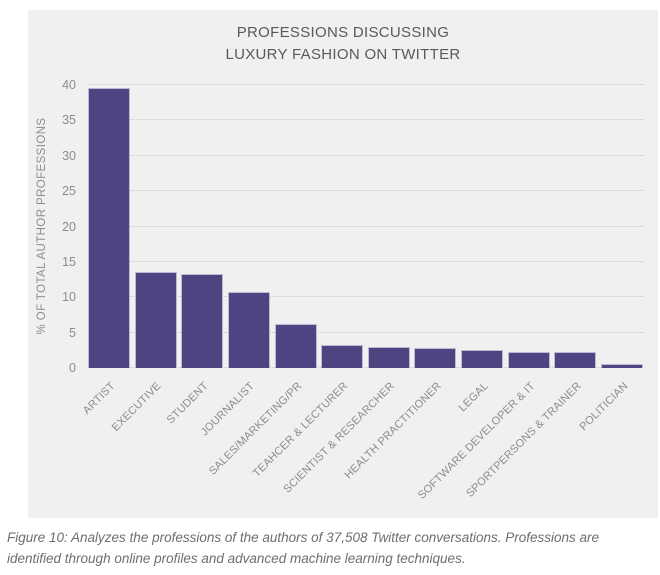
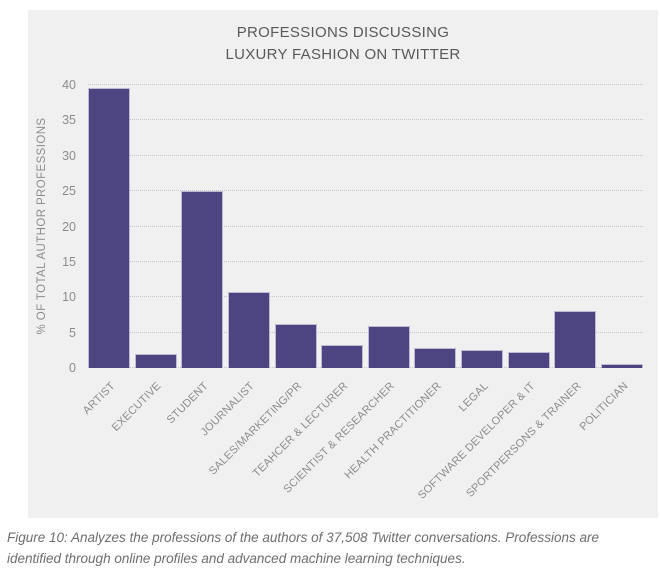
EXECUTIVE: 14 -> 2
STUDENT: 13 -> 25
SCIENTIST & RESEARCHER: 3 -> 6
SPORTPERSONS & TRAINER: 2 -> 8
